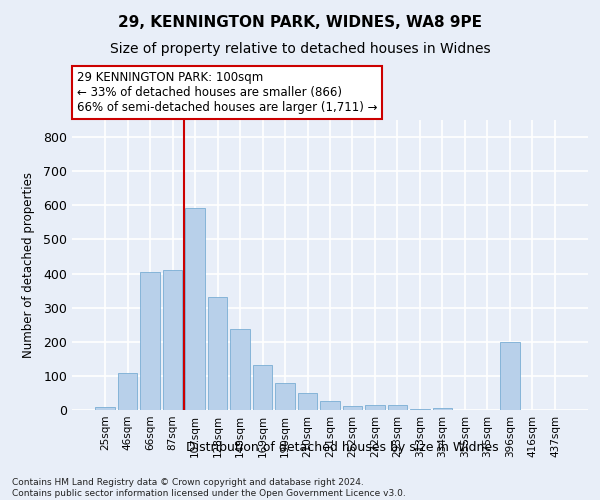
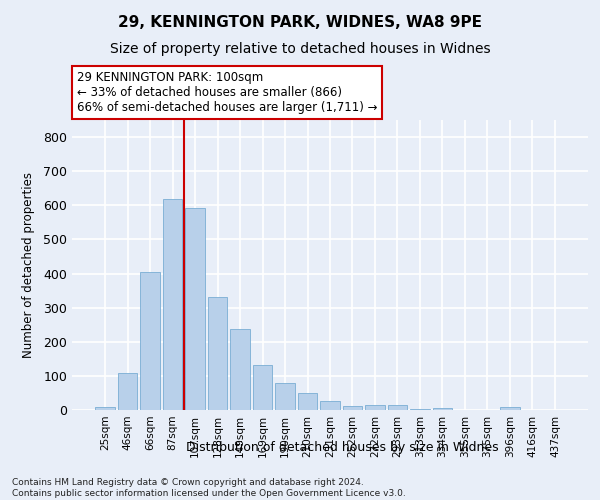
87sqm: 410 -> 617
396sqm: 200 -> 8
